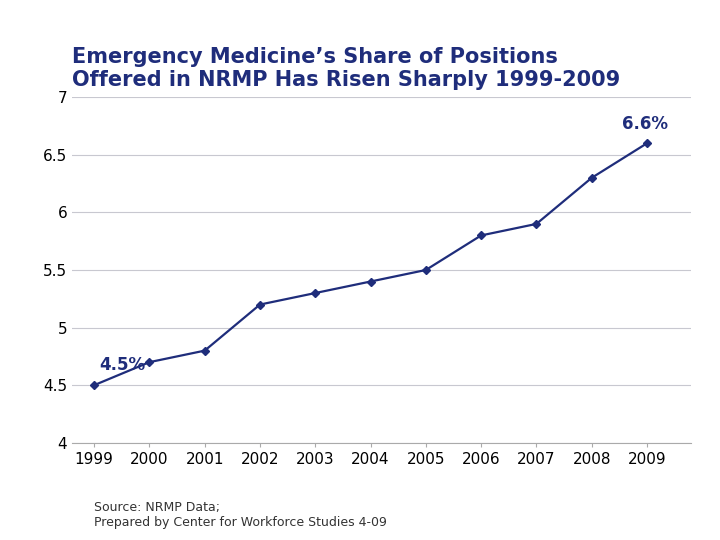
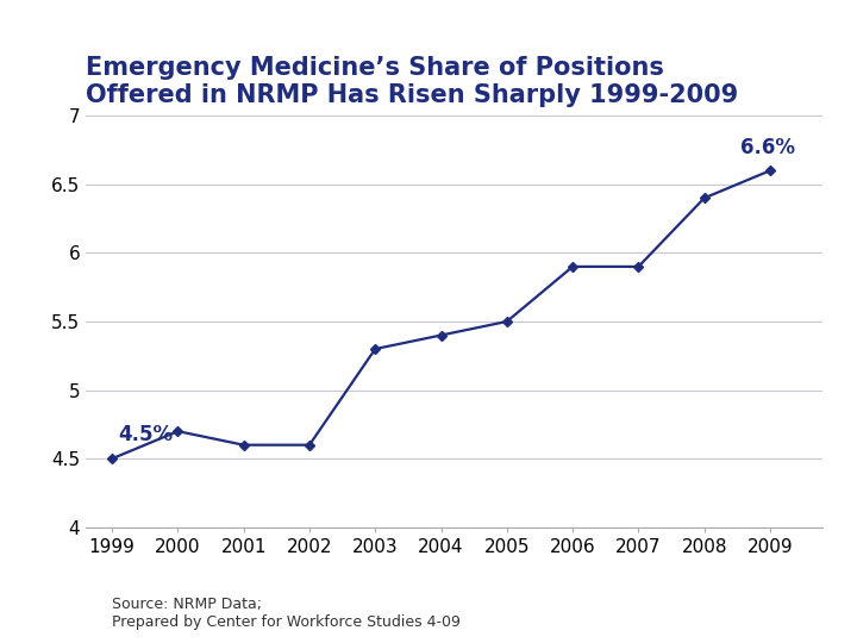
2001: 4.8 -> 4.6
2002: 5.2 -> 4.6
2006: 5.8 -> 5.9
2008: 6.3 -> 6.4
